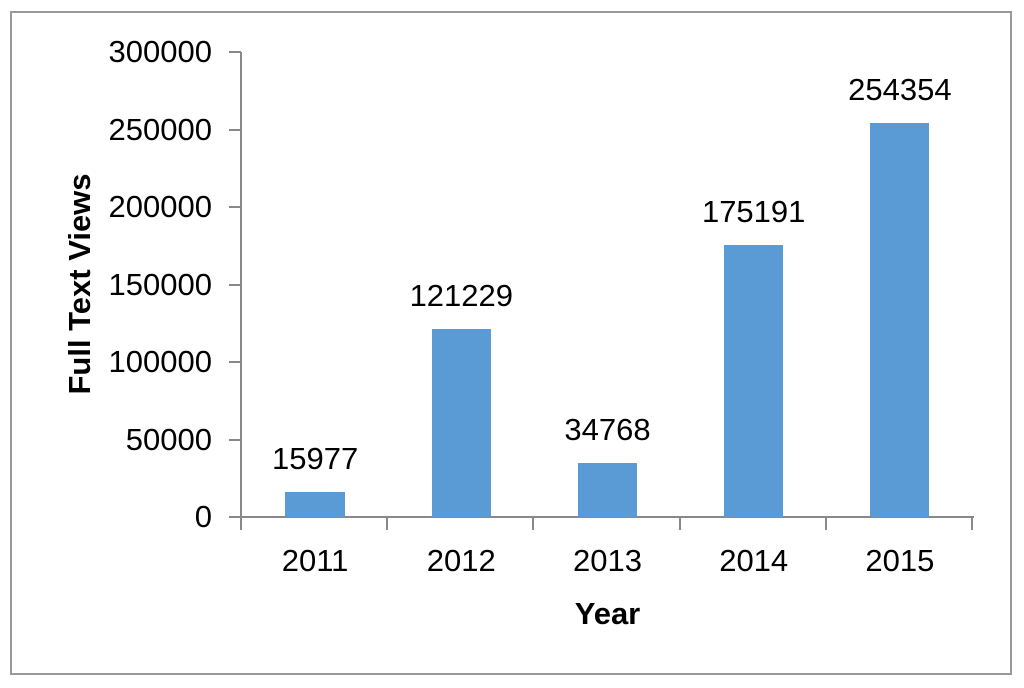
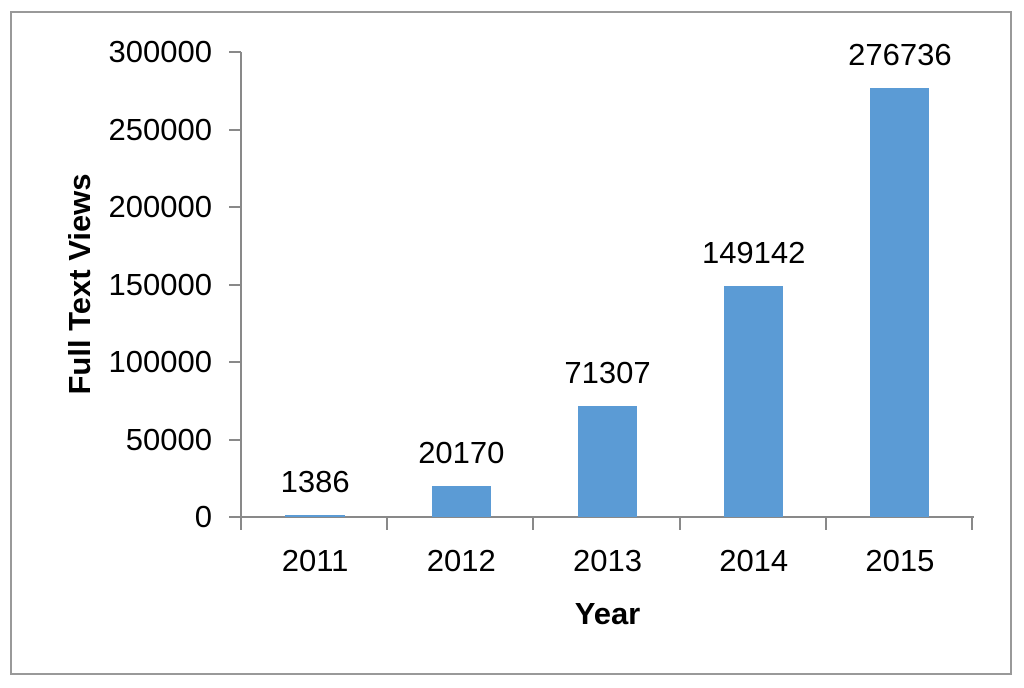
2011: 15977 -> 1386
2012: 121229 -> 20170
2013: 34768 -> 71307
2014: 175191 -> 149142
2015: 254354 -> 276736
